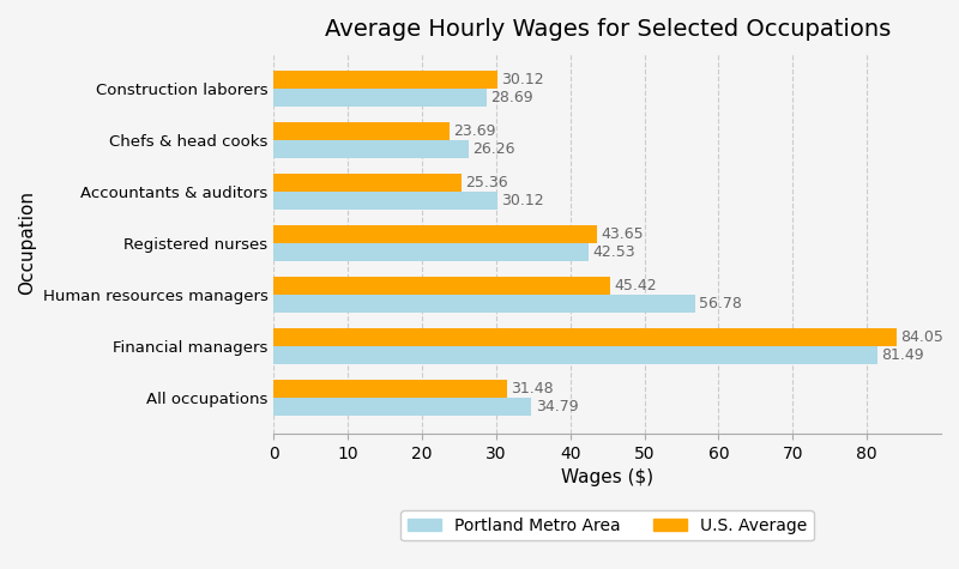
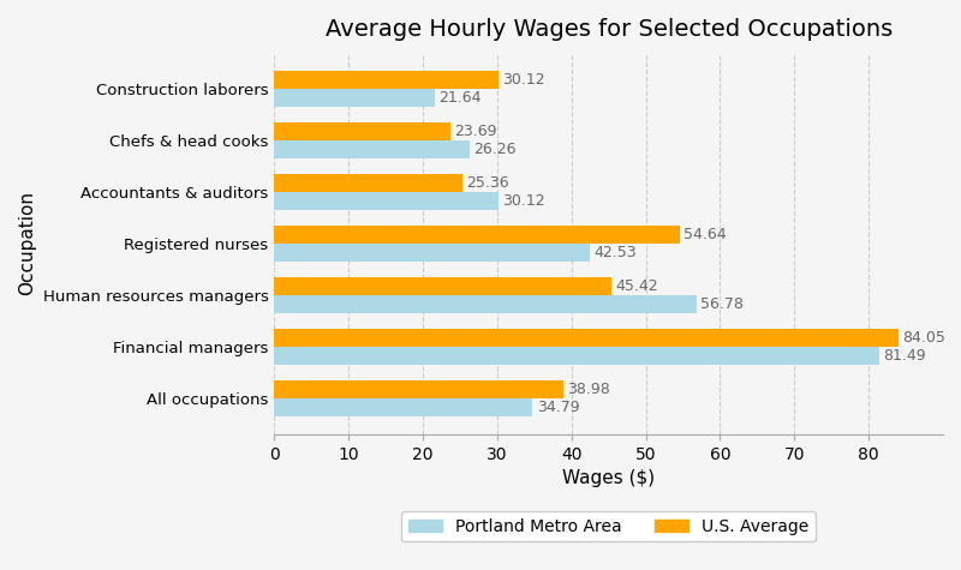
Portland Metro Area/Construction laborers: 28.69 -> 21.64
U.S. Average/Registered nurses: 43.65 -> 54.64
U.S. Average/All occupations: 31.48 -> 38.98
